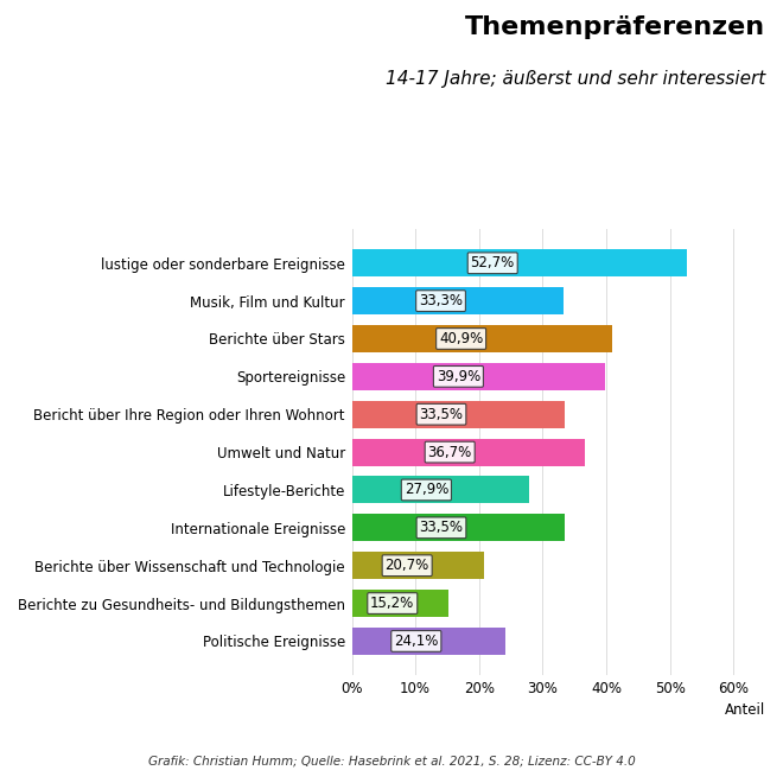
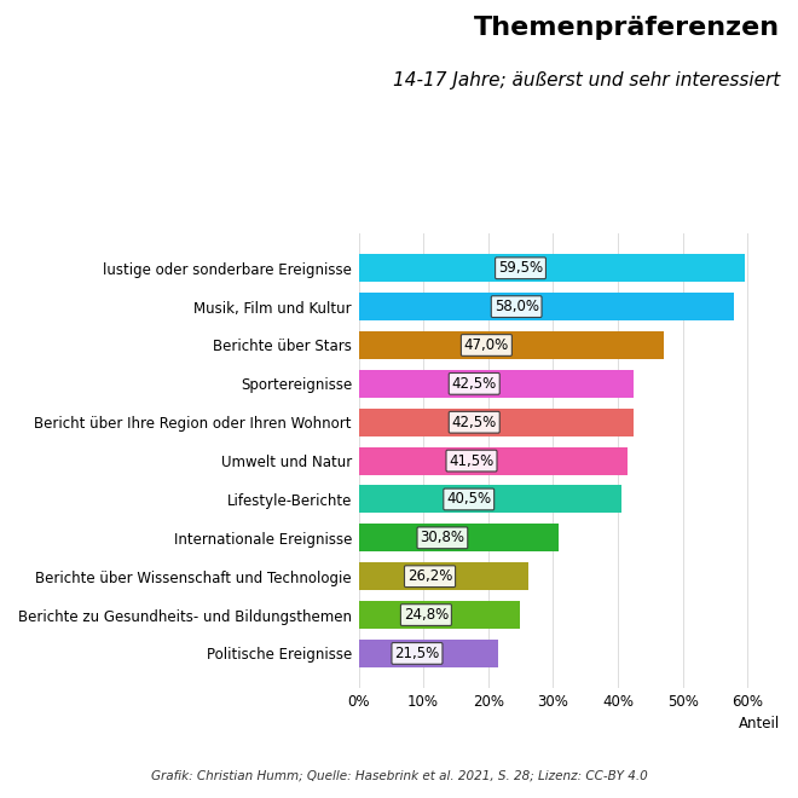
lustige oder sonderbare Ereignisse: 52,7% -> 59,5%
Musik, Film und Kultur: 33,3% -> 58,0%
Berichte über Stars: 40,9% -> 47,0%
Sportereignisse: 39,9% -> 42,5%
Bericht über Ihre Region oder Ihren Wohnort: 33,5% -> 42,5%
Umwelt und Natur: 36,7% -> 41,5%
Lifestyle-Berichte: 27,9% -> 40,5%
Internationale Ereignisse: 33,5% -> 30,8%
Berichte über Wissenschaft und Technologie: 20,7% -> 26,2%
Berichte zu Gesundheits- und Bildungsthemen: 15,2% -> 24,8%
Politische Ereignisse: 24,1% -> 21,5%
